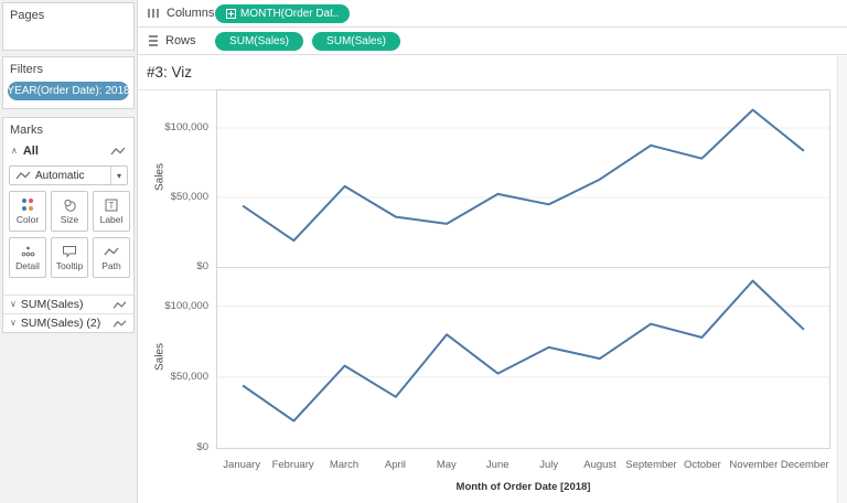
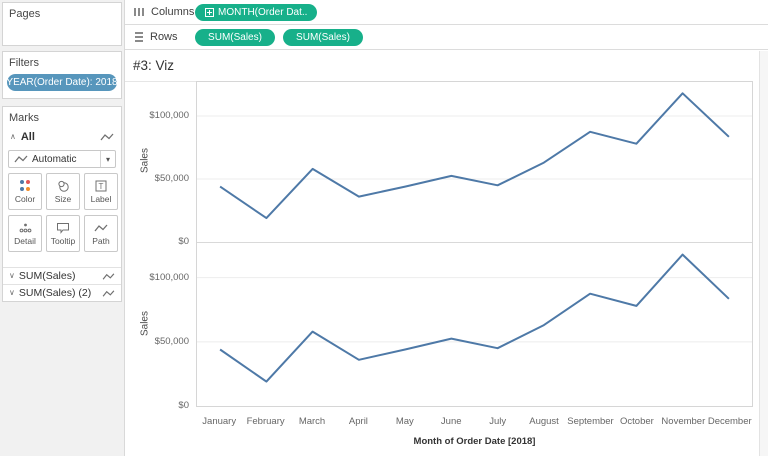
SUM(Sales)/May: $31000 -> $44000
SUM(Sales) (2)/May: $80000 -> $44000
SUM(Sales) (2)/July: $71000 -> $45000
SUM(Sales)/November: $113000 -> $118000
